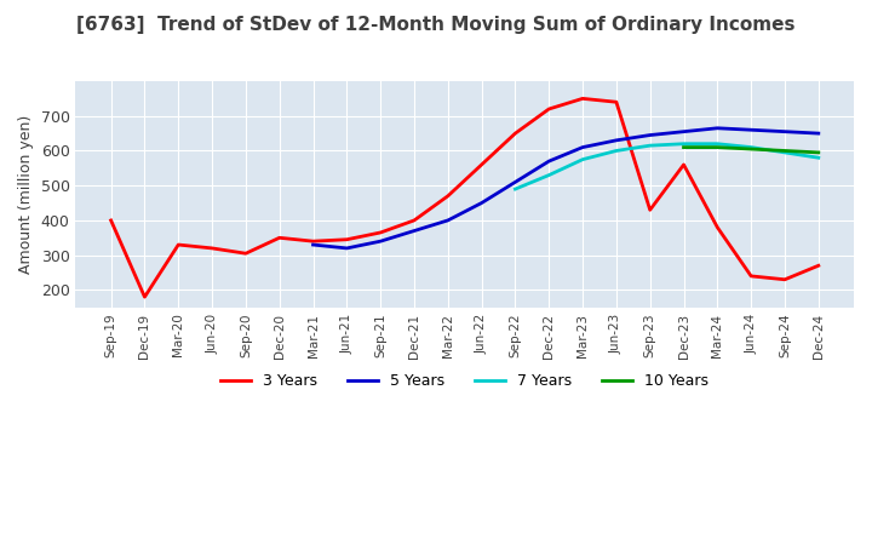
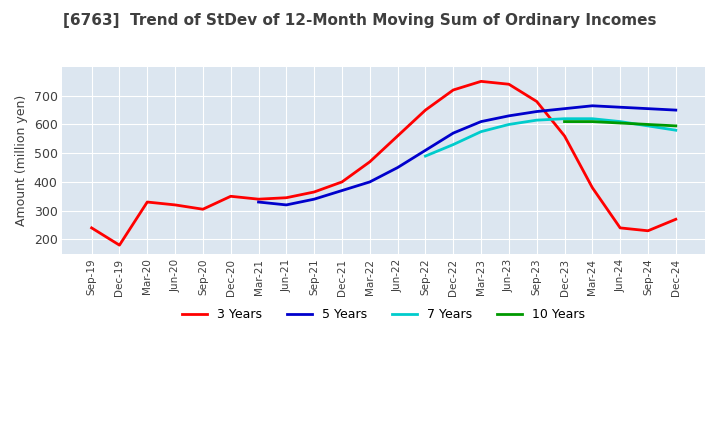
3 Years/Sep-19: 400 -> 240
3 Years/Sep-23: 430 -> 680
